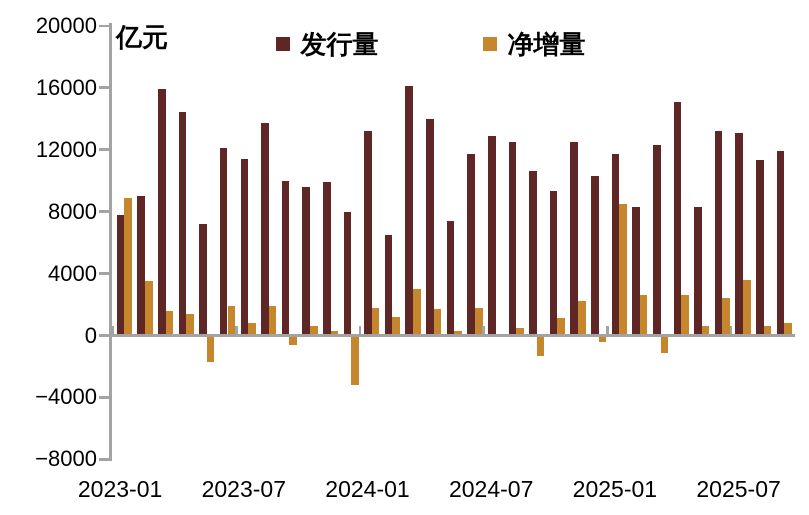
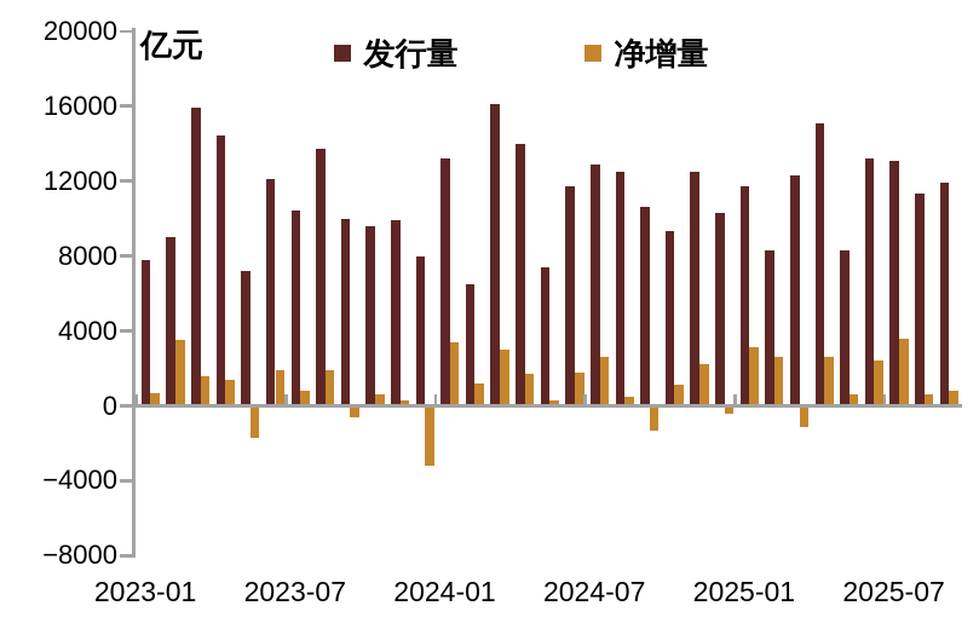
净增量/2023-01: 8900 -> 700
发行量/2023-07: 11400 -> 10400
净增量/2024-01: 1800 -> 3400
净增量/2024-07: 100 -> 2600
净增量/2025-01: 8500 -> 3100
